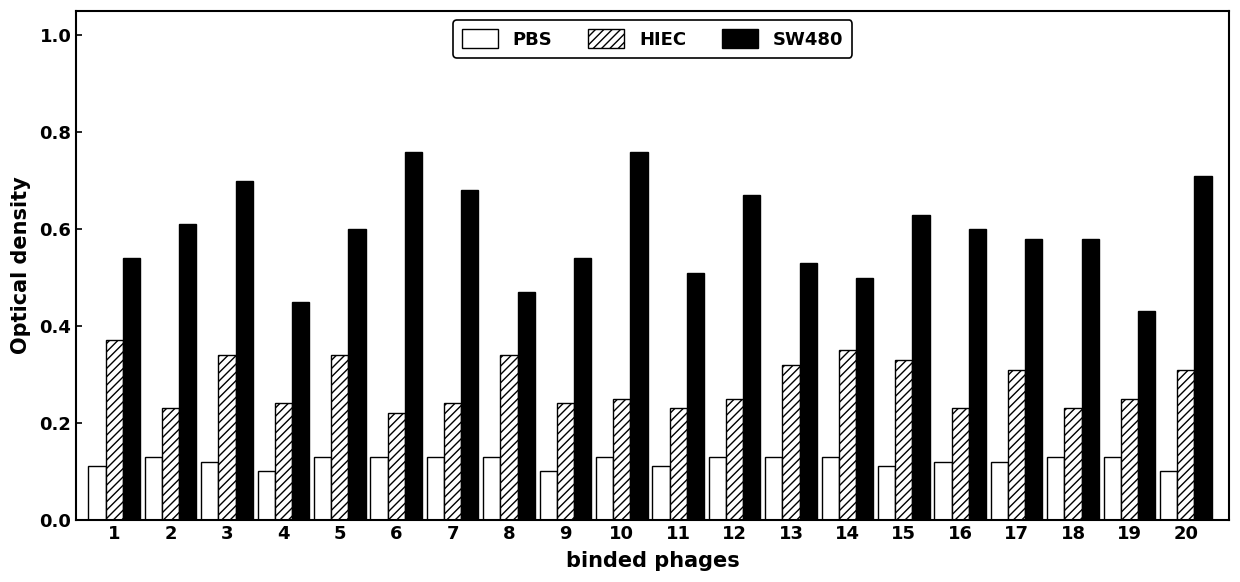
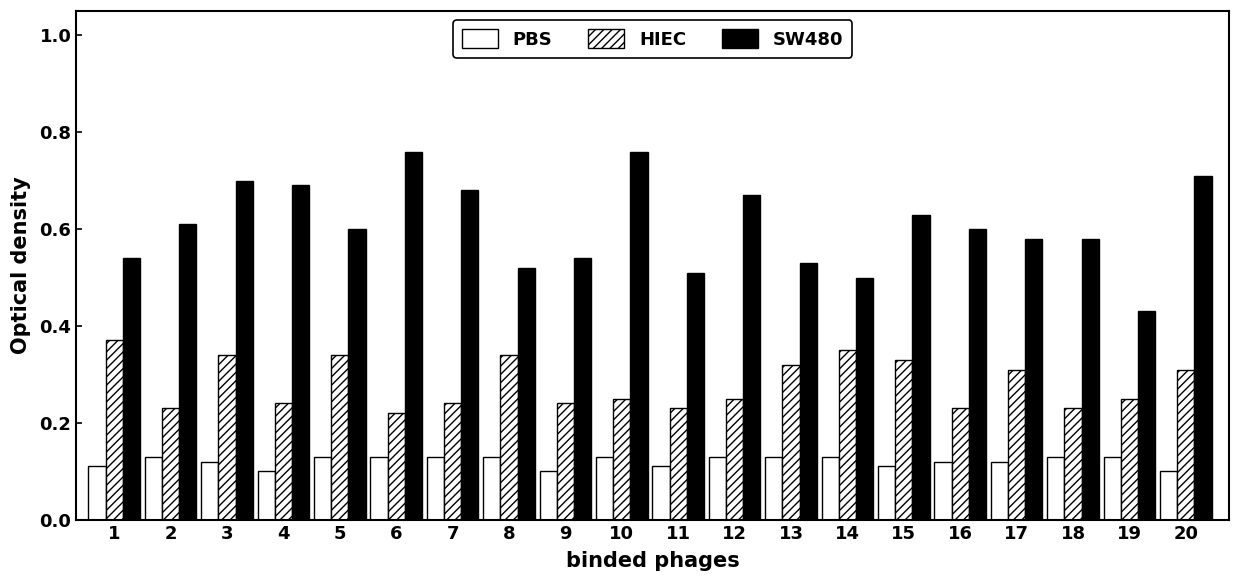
SW480/4: 0.45 -> 0.69
SW480/8: 0.47 -> 0.52
